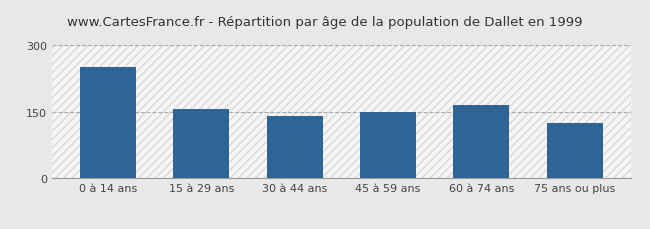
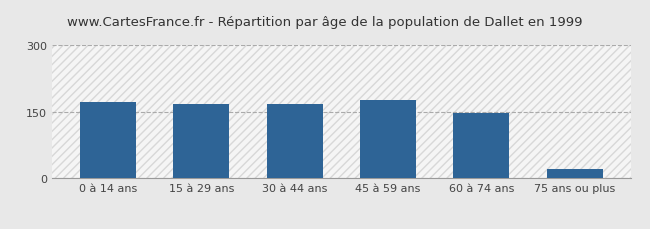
0 à 14 ans: 250 -> 172
15 à 29 ans: 155 -> 168
30 à 44 ans: 140 -> 168
45 à 59 ans: 150 -> 176
60 à 74 ans: 165 -> 146
75 ans ou plus: 125 -> 22
